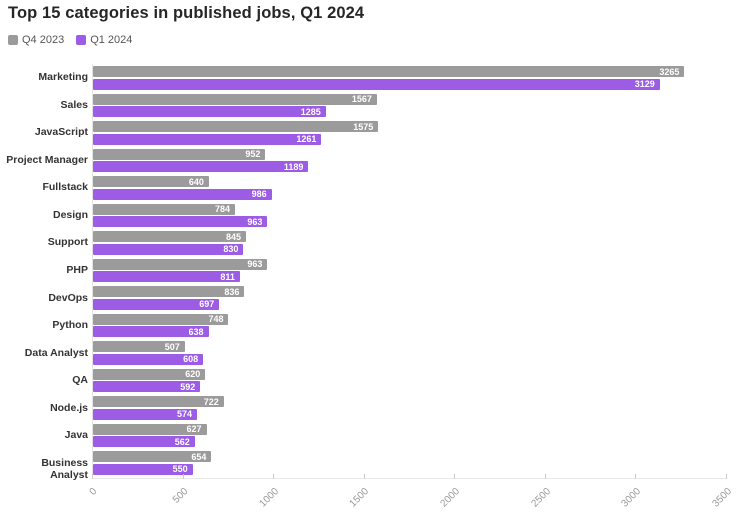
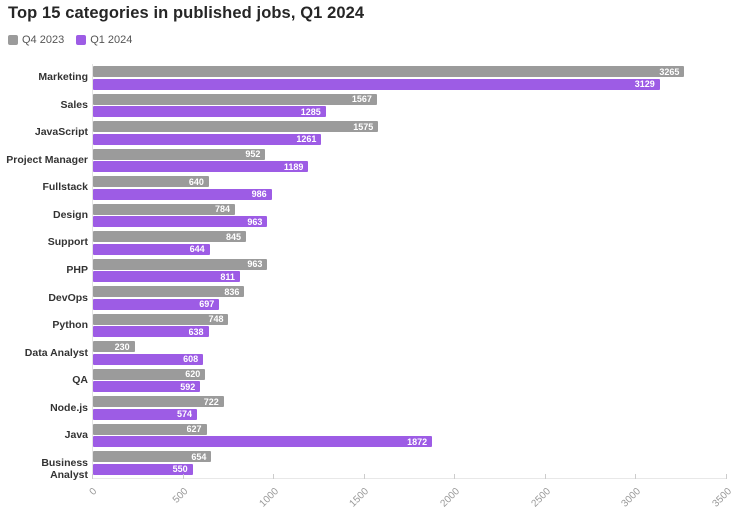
Q1 2024/Support: 830 -> 644
Q4 2023/Data Analyst: 507 -> 230
Q1 2024/Java: 562 -> 1872
